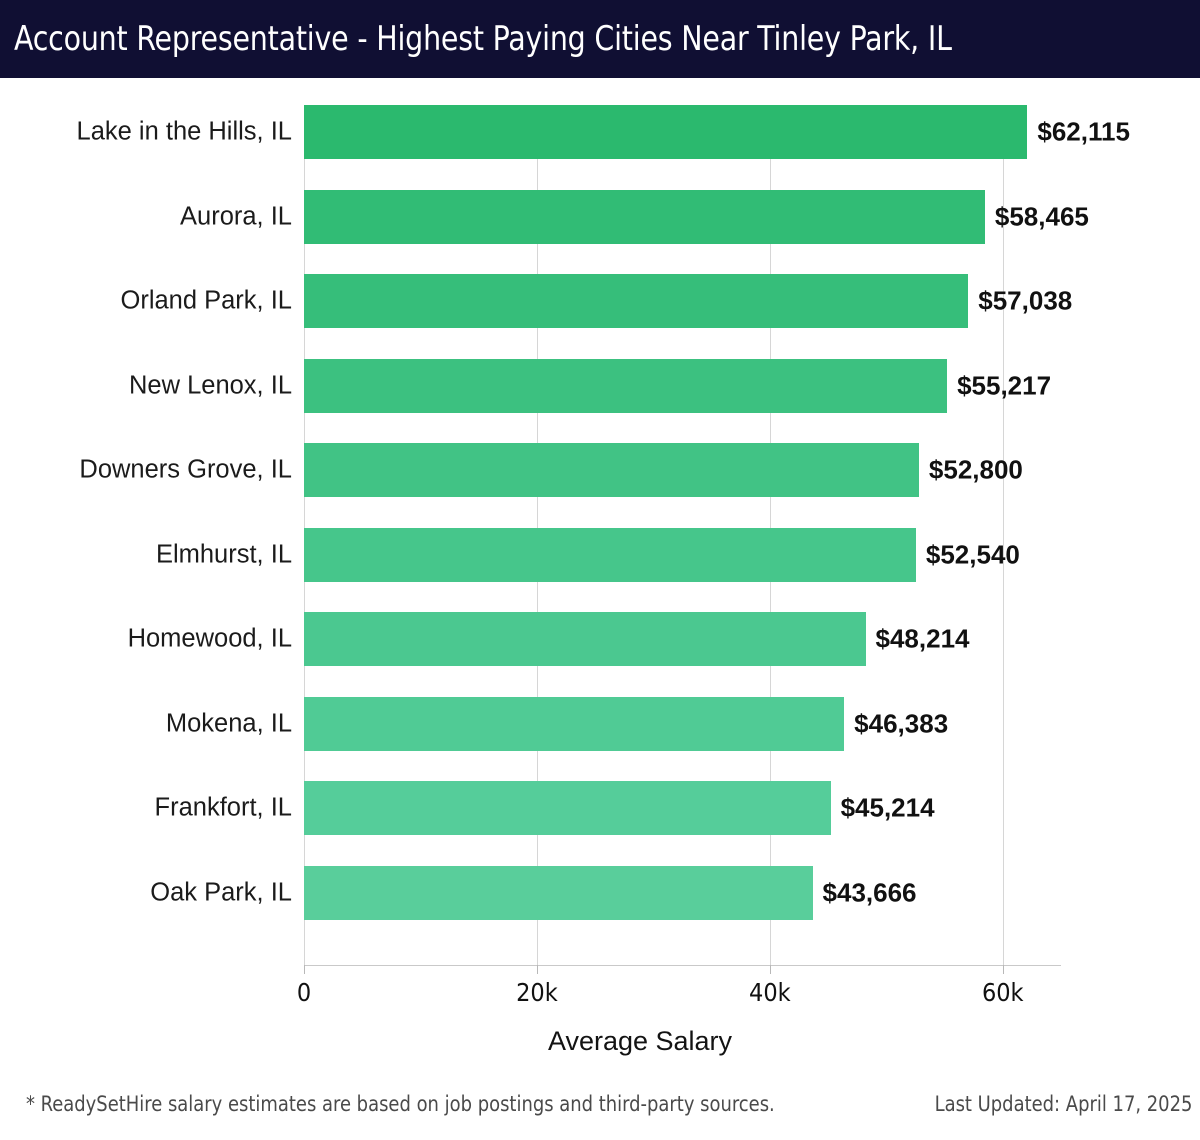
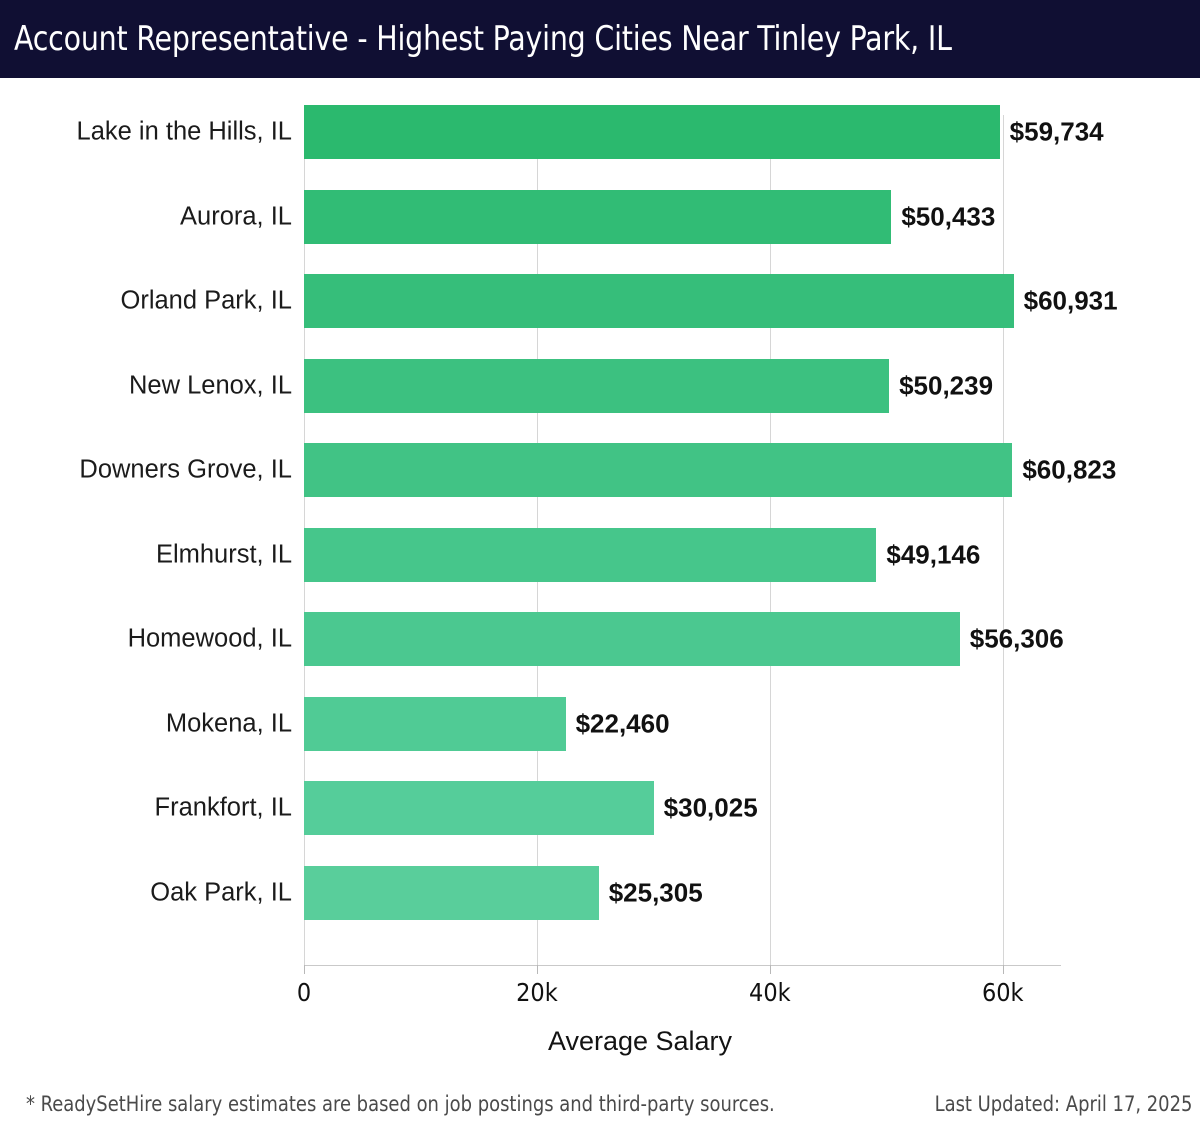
Lake in the Hills, IL: $62,115 -> $59,734
Aurora, IL: $58,465 -> $50,433
Orland Park, IL: $57,038 -> $60,931
New Lenox, IL: $55,217 -> $50,239
Downers Grove, IL: $52,800 -> $60,823
Elmhurst, IL: $52,540 -> $49,146
Homewood, IL: $48,214 -> $56,306
Mokena, IL: $46,383 -> $22,460
Frankfort, IL: $45,214 -> $30,025
Oak Park, IL: $43,666 -> $25,305
